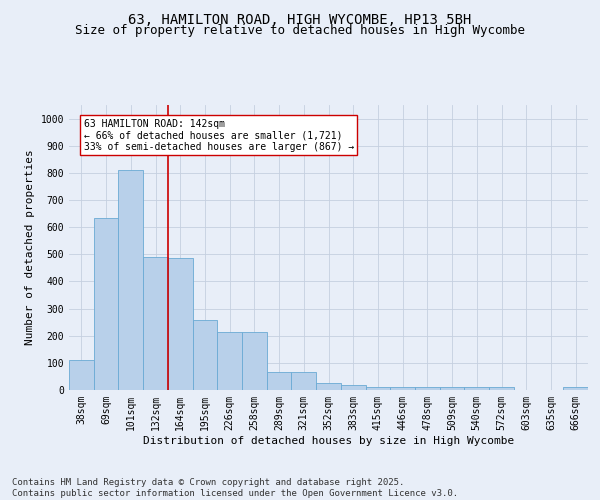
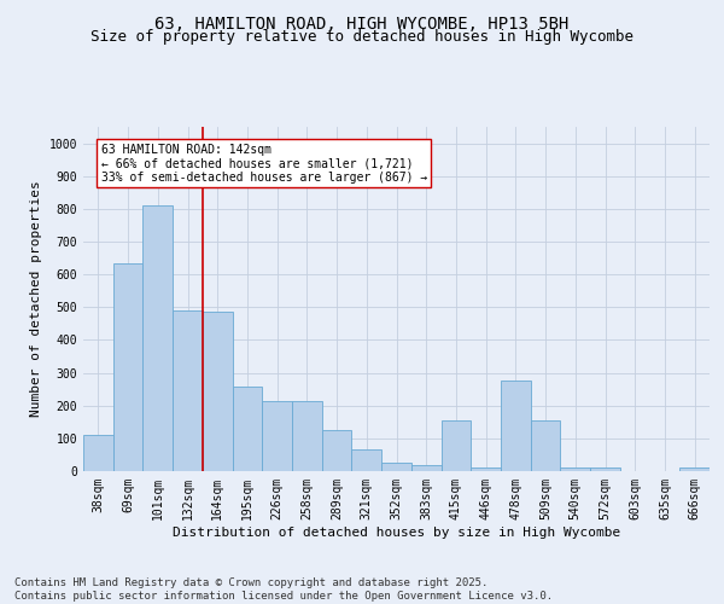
289sqm: 65 -> 125
415sqm: 12 -> 155
478sqm: 10 -> 275
509sqm: 10 -> 155
